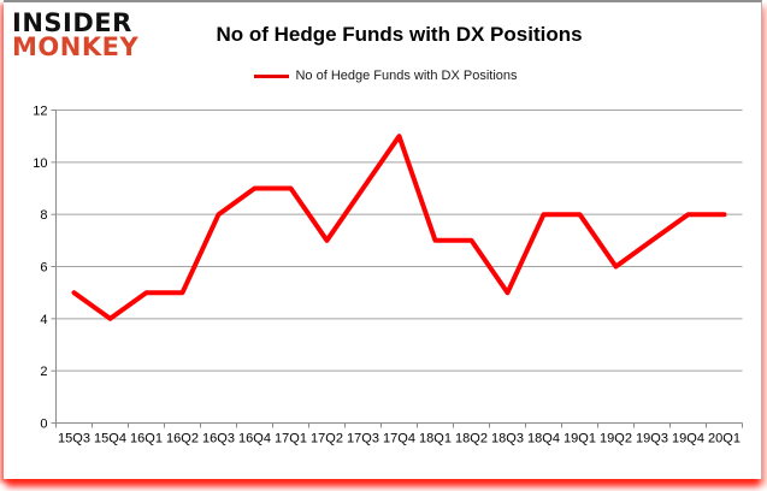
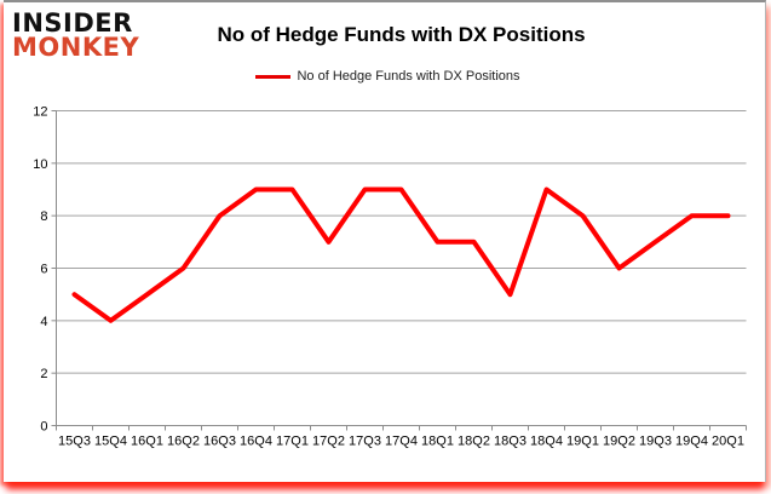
16Q2: 5 -> 6
17Q4: 11 -> 9
18Q4: 8 -> 9
